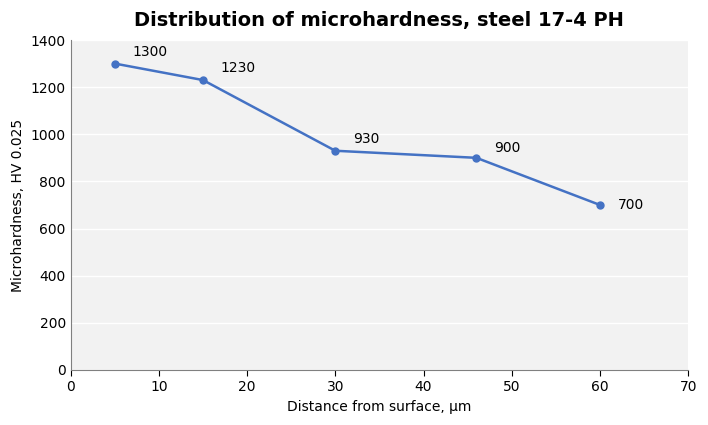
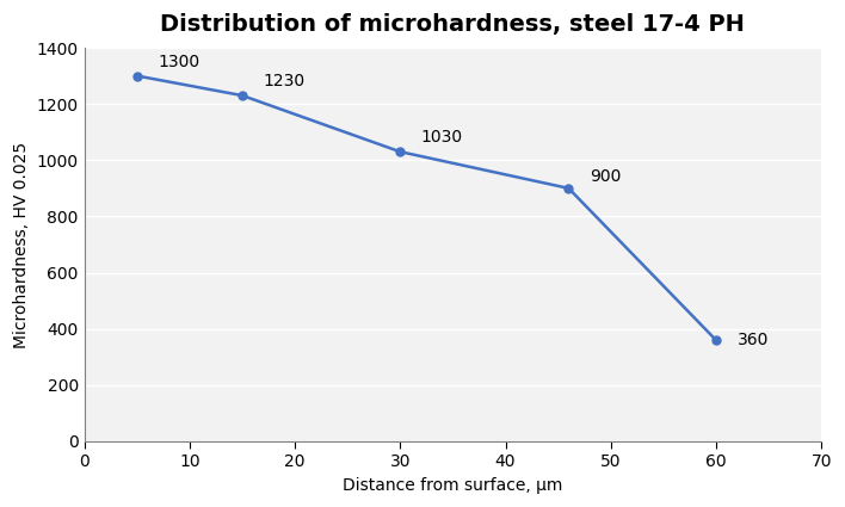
30: 930 -> 1030
60: 700 -> 360
